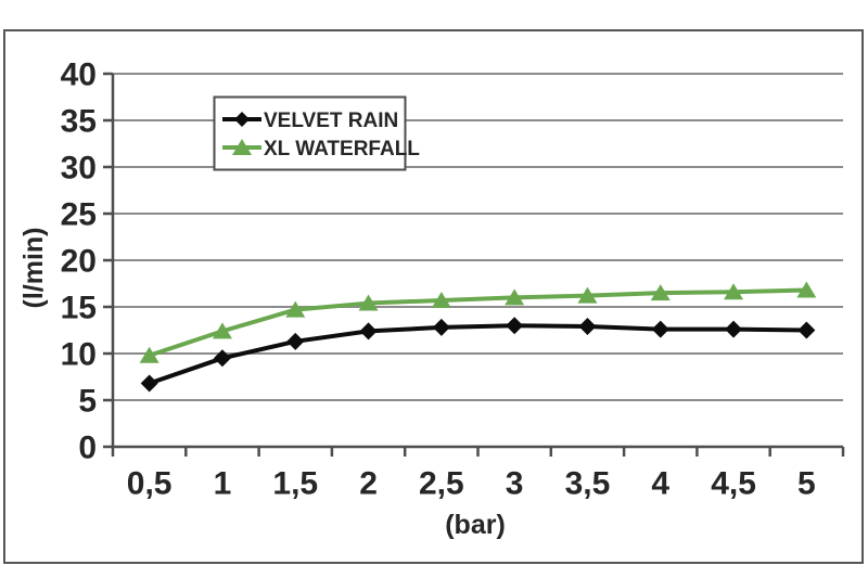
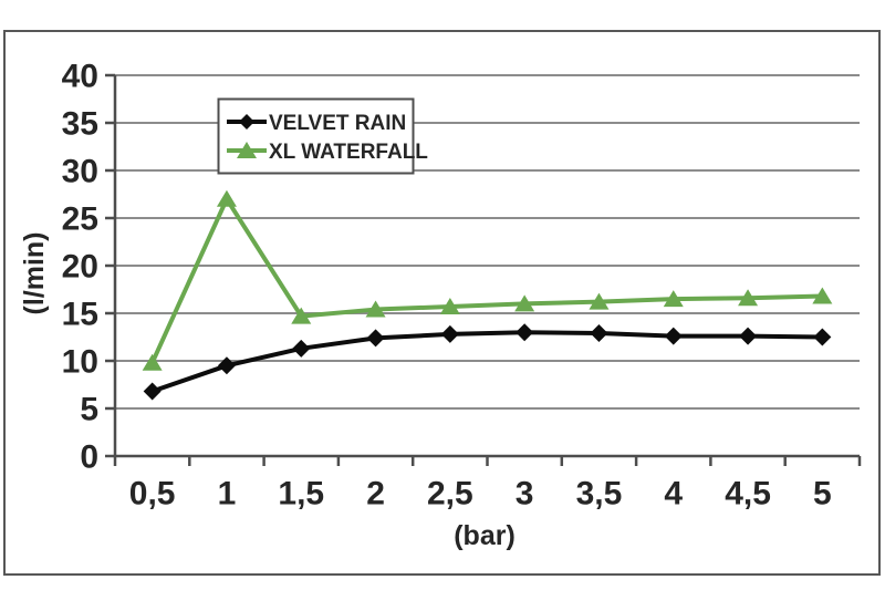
XL WATERFALL/1: 12 -> 27
